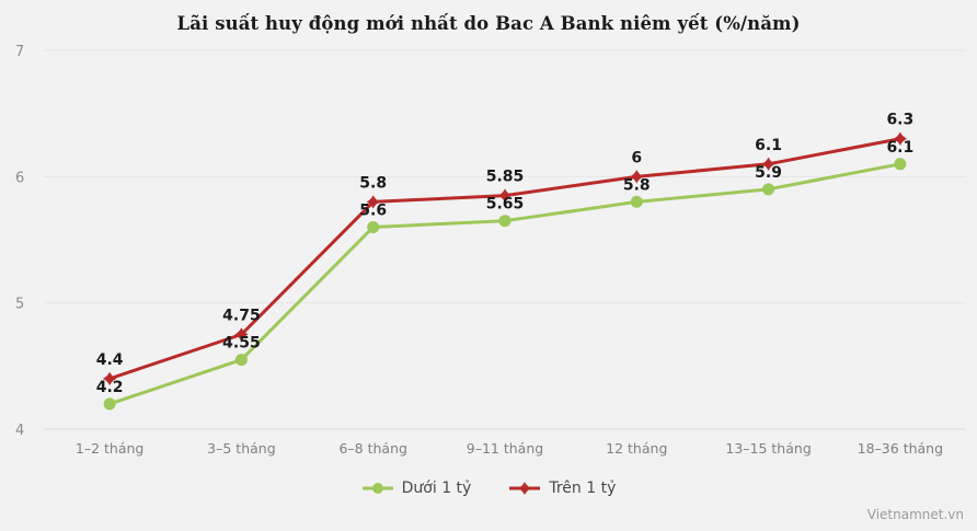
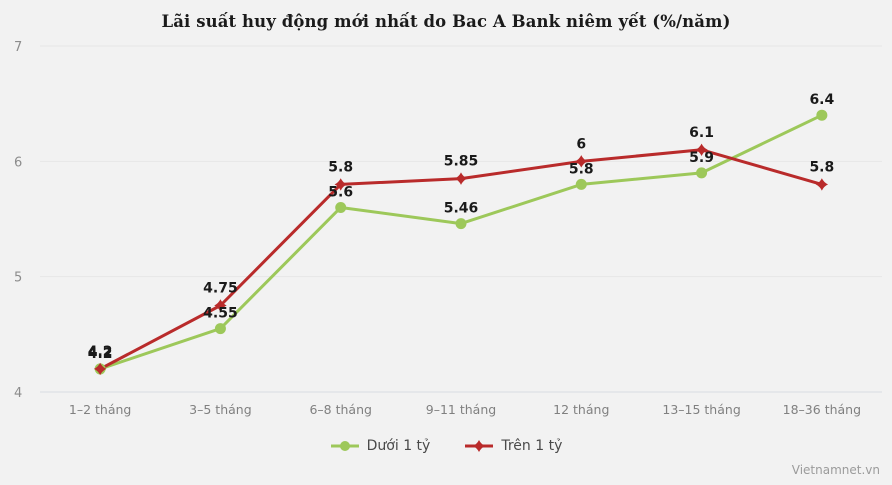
Trên 1 tỷ/1–2 tháng: 4.4 -> 4.2
Dưới 1 tỷ/9–11 tháng: 5.65 -> 5.46
Dưới 1 tỷ/18–36 tháng: 6.1 -> 6.4
Trên 1 tỷ/18–36 tháng: 6.3 -> 5.8
